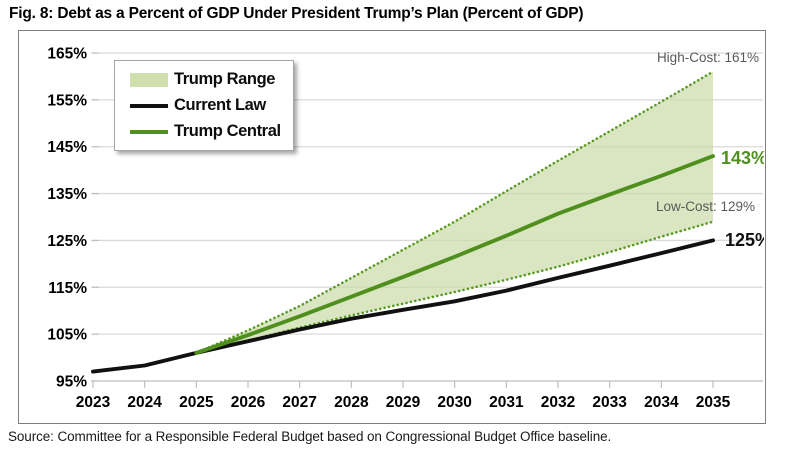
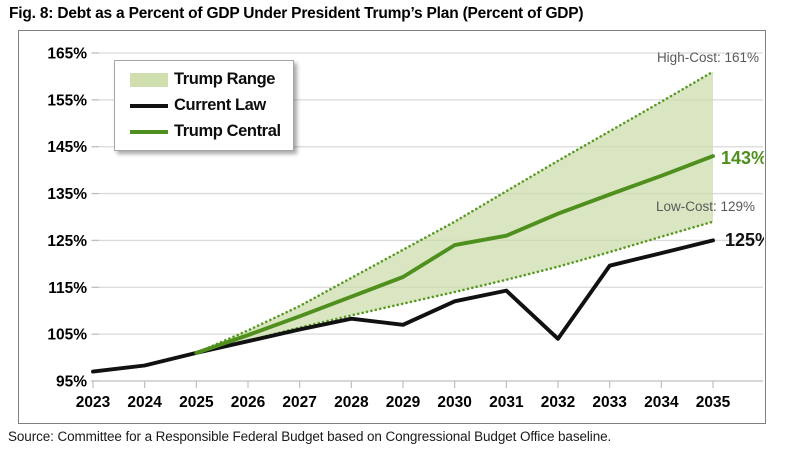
Current Law/2029: 110% -> 107%
Trump Central/2030: 122% -> 124%
Current Law/2032: 117% -> 104%
